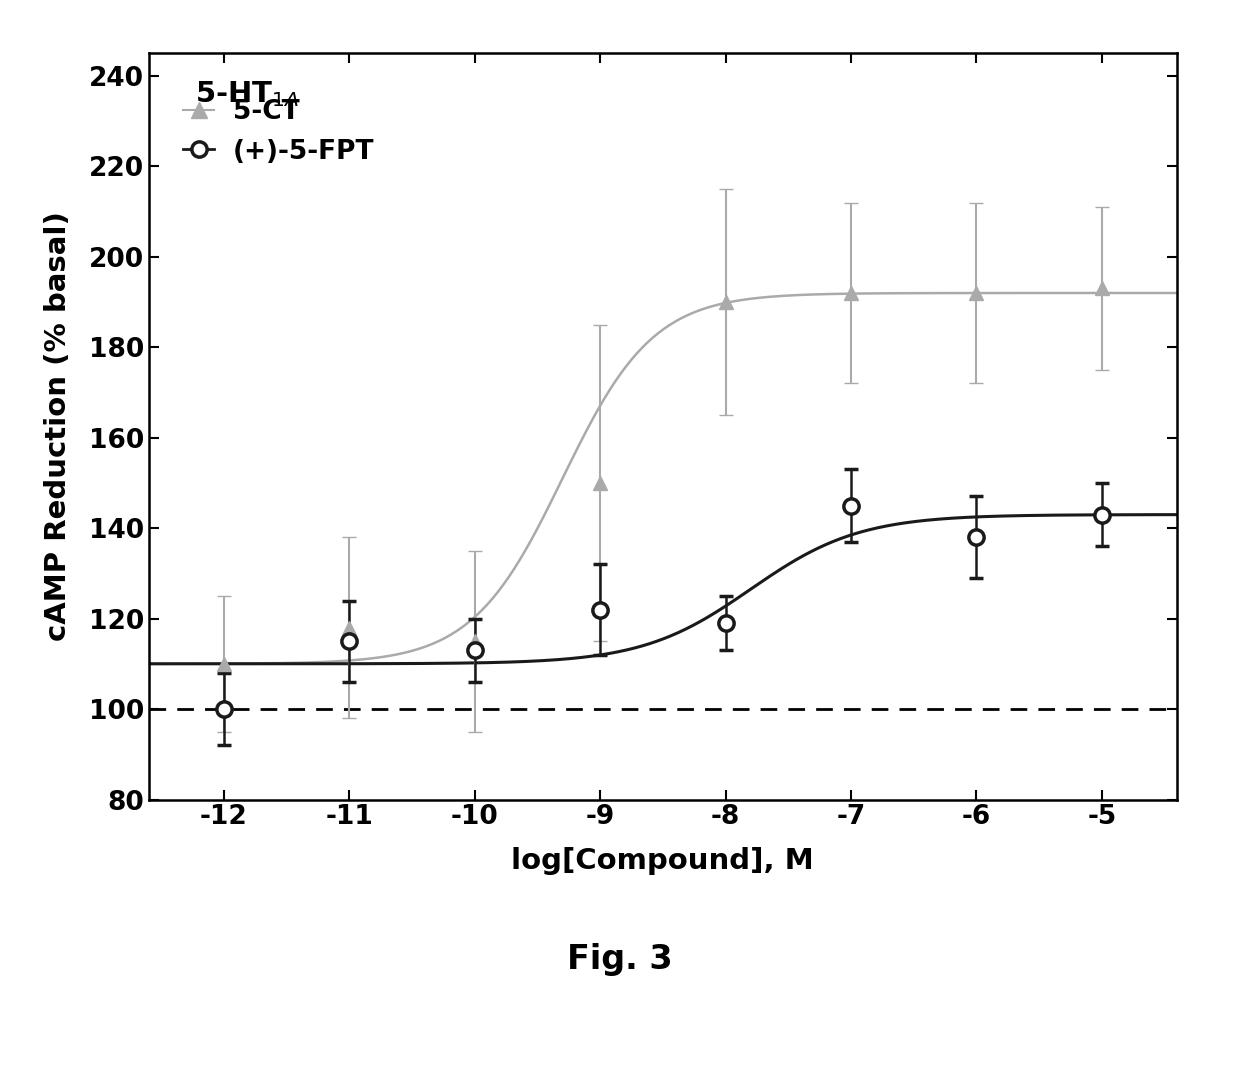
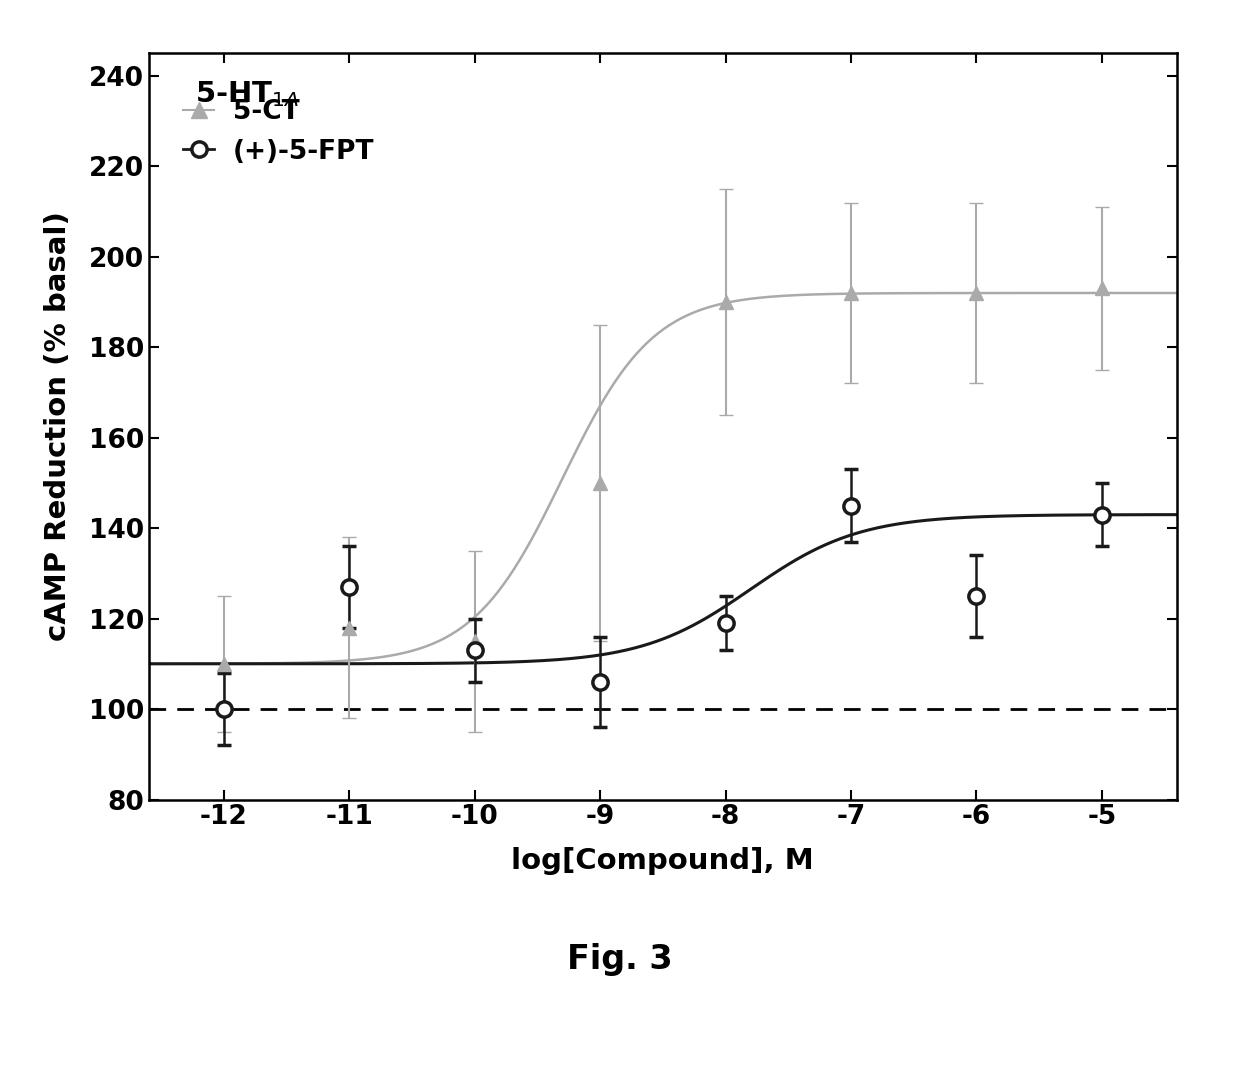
(+)-5-FPT/-11: 115 -> 127
(+)-5-FPT/-9: 122 -> 106
(+)-5-FPT/-6: 138 -> 125
